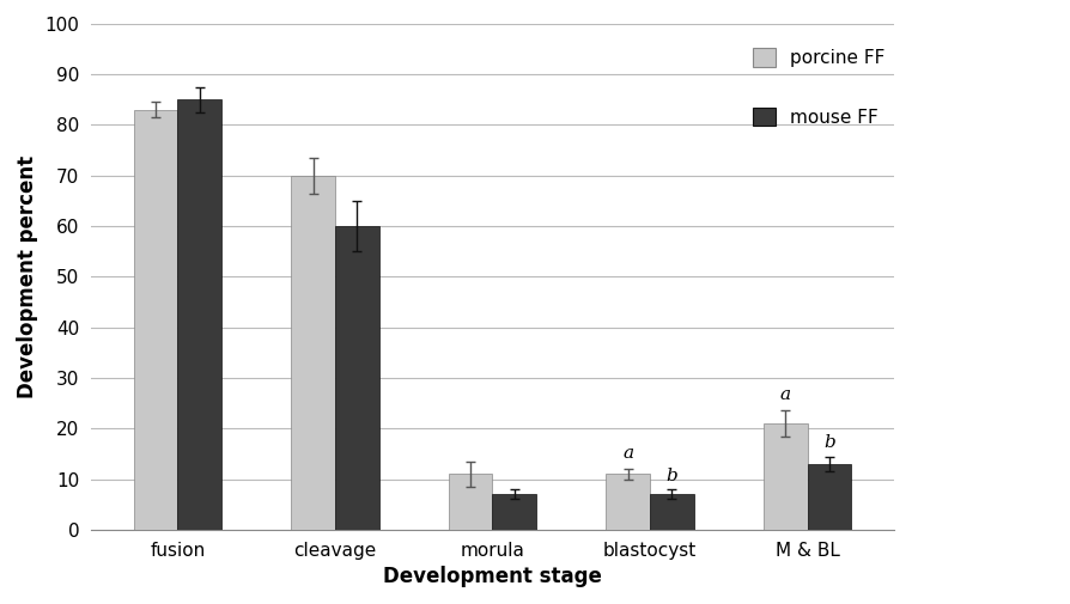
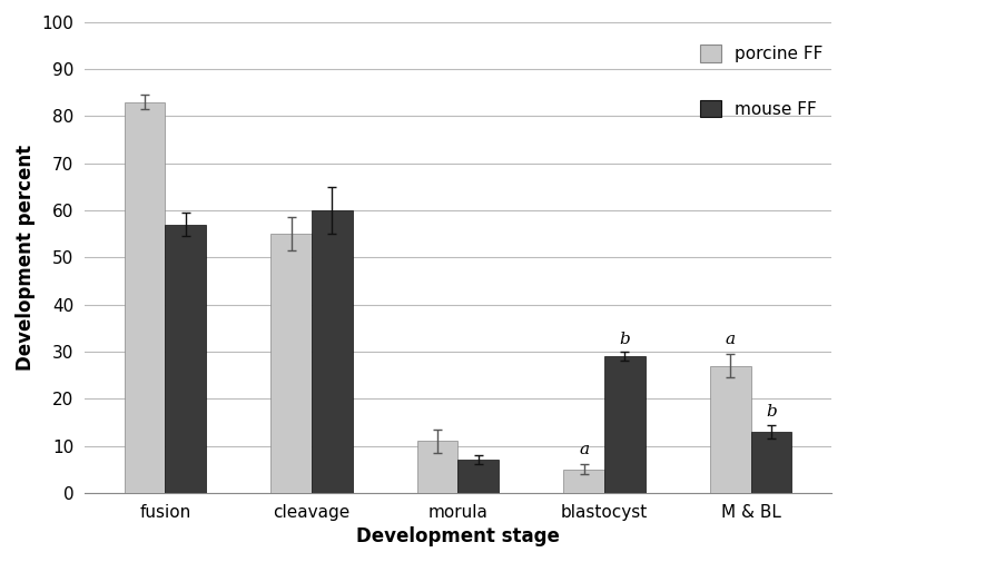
mouse FF/fusion: 85 -> 57
porcine FF/cleavage: 70 -> 55
porcine FF/blastocyst: 11 -> 5
mouse FF/blastocyst: 7 -> 29
porcine FF/M & BL: 21 -> 27
